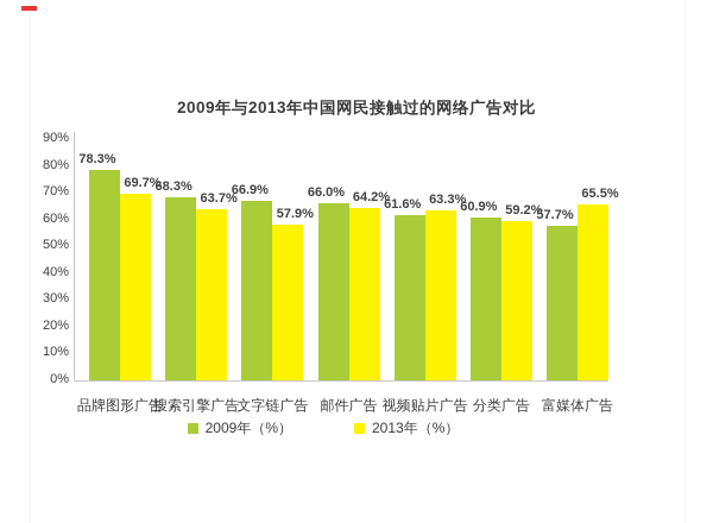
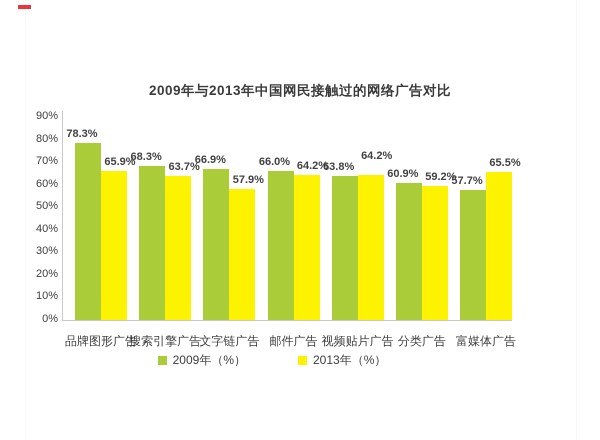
2013年（%）/品牌图形广告: 69.7% -> 65.9%
2009年（%）/视频贴片广告: 61.6% -> 63.8%
2013年（%）/视频贴片广告: 63.3% -> 64.2%
